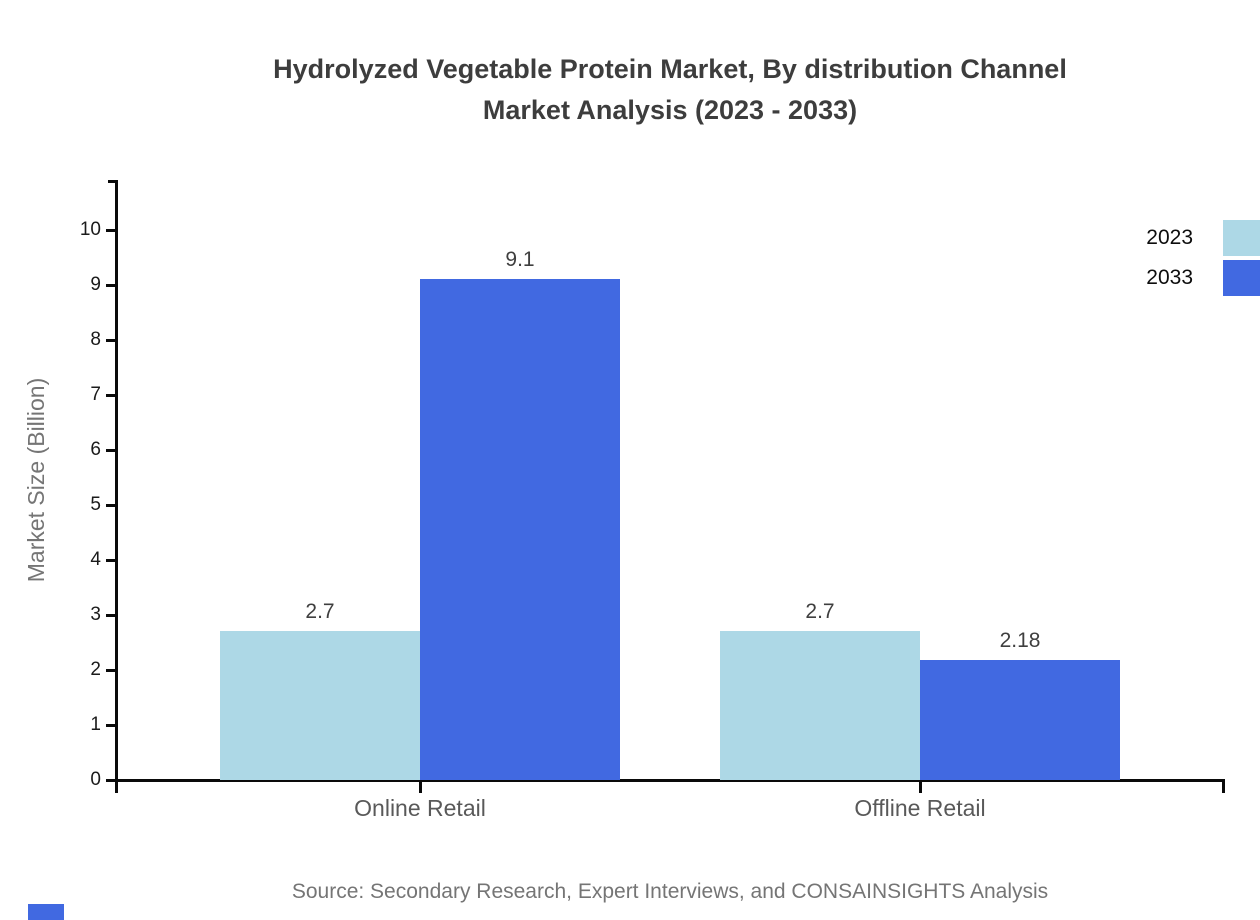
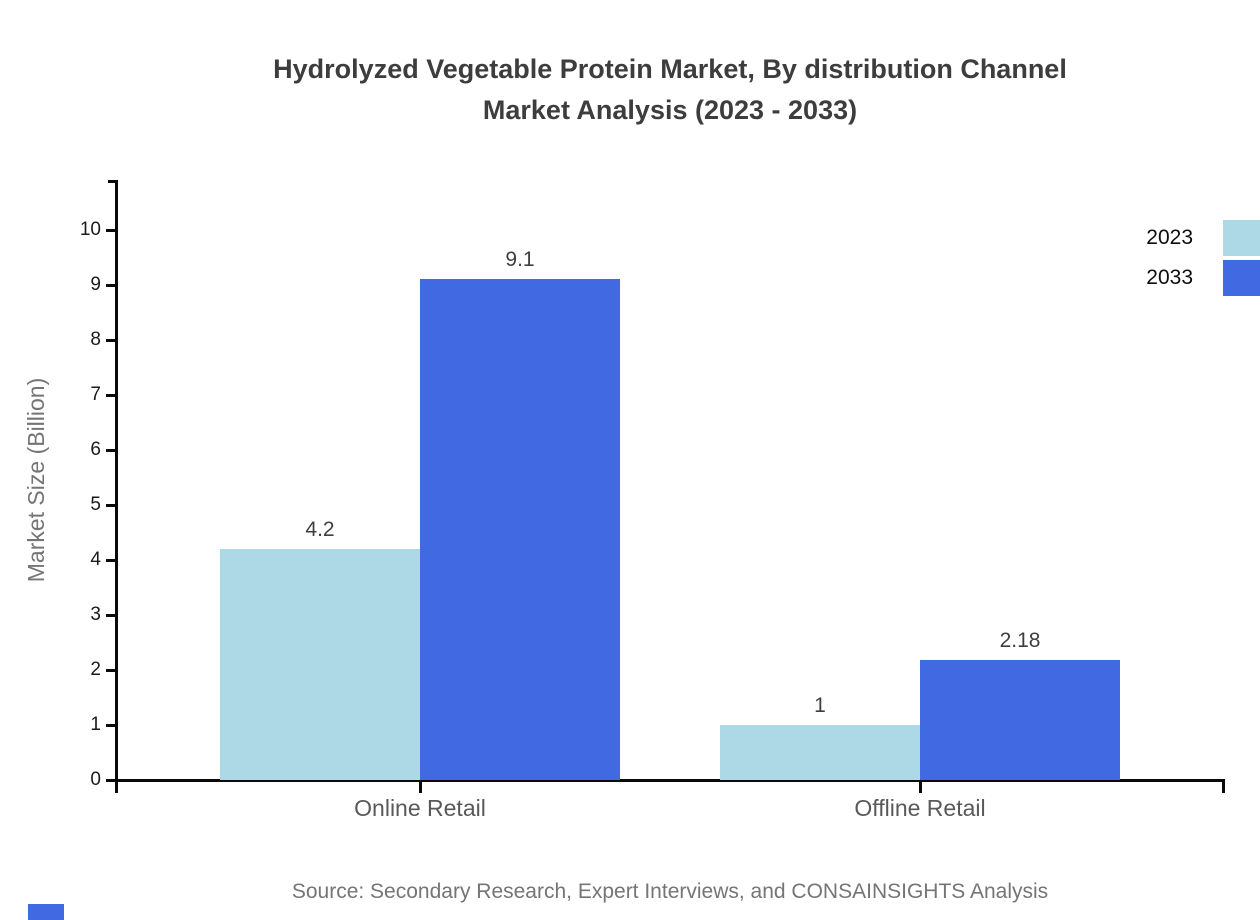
2023/Online Retail: 2.7 -> 4.2
2023/Offline Retail: 2.7 -> 1
